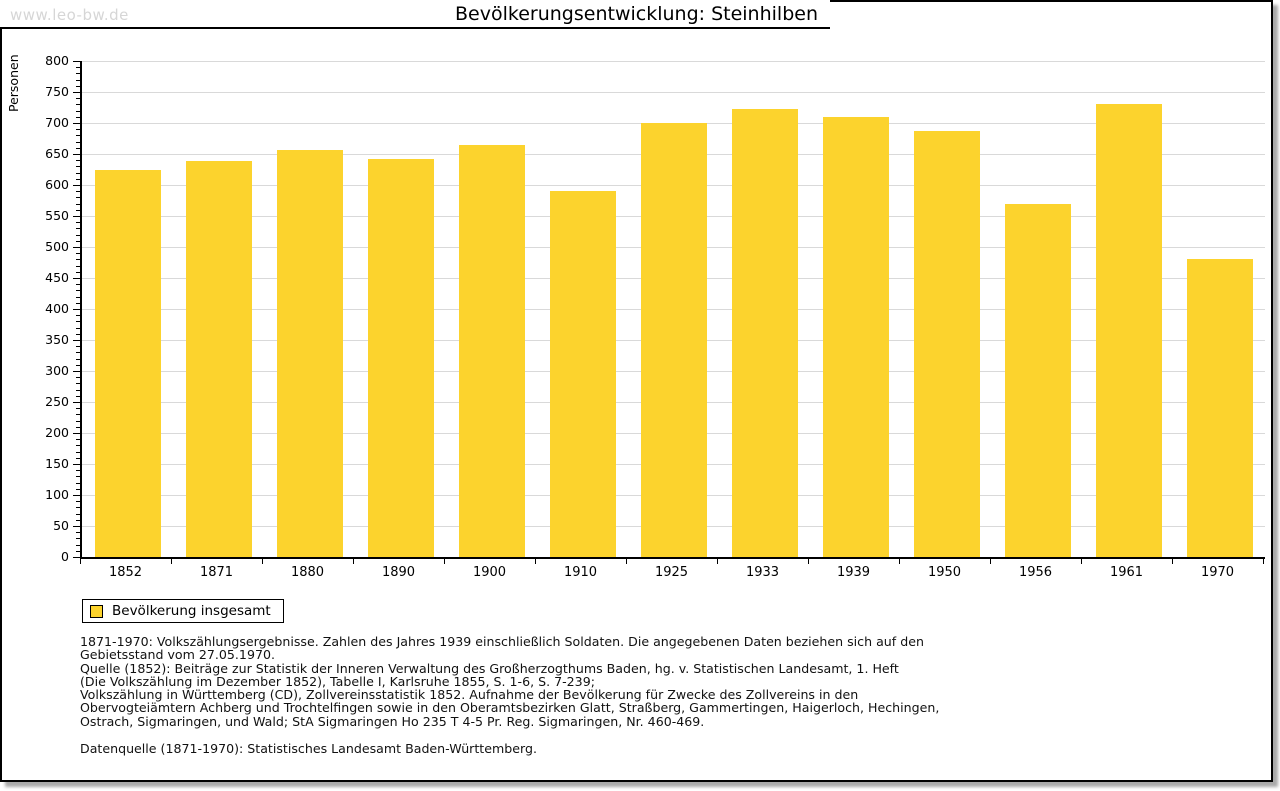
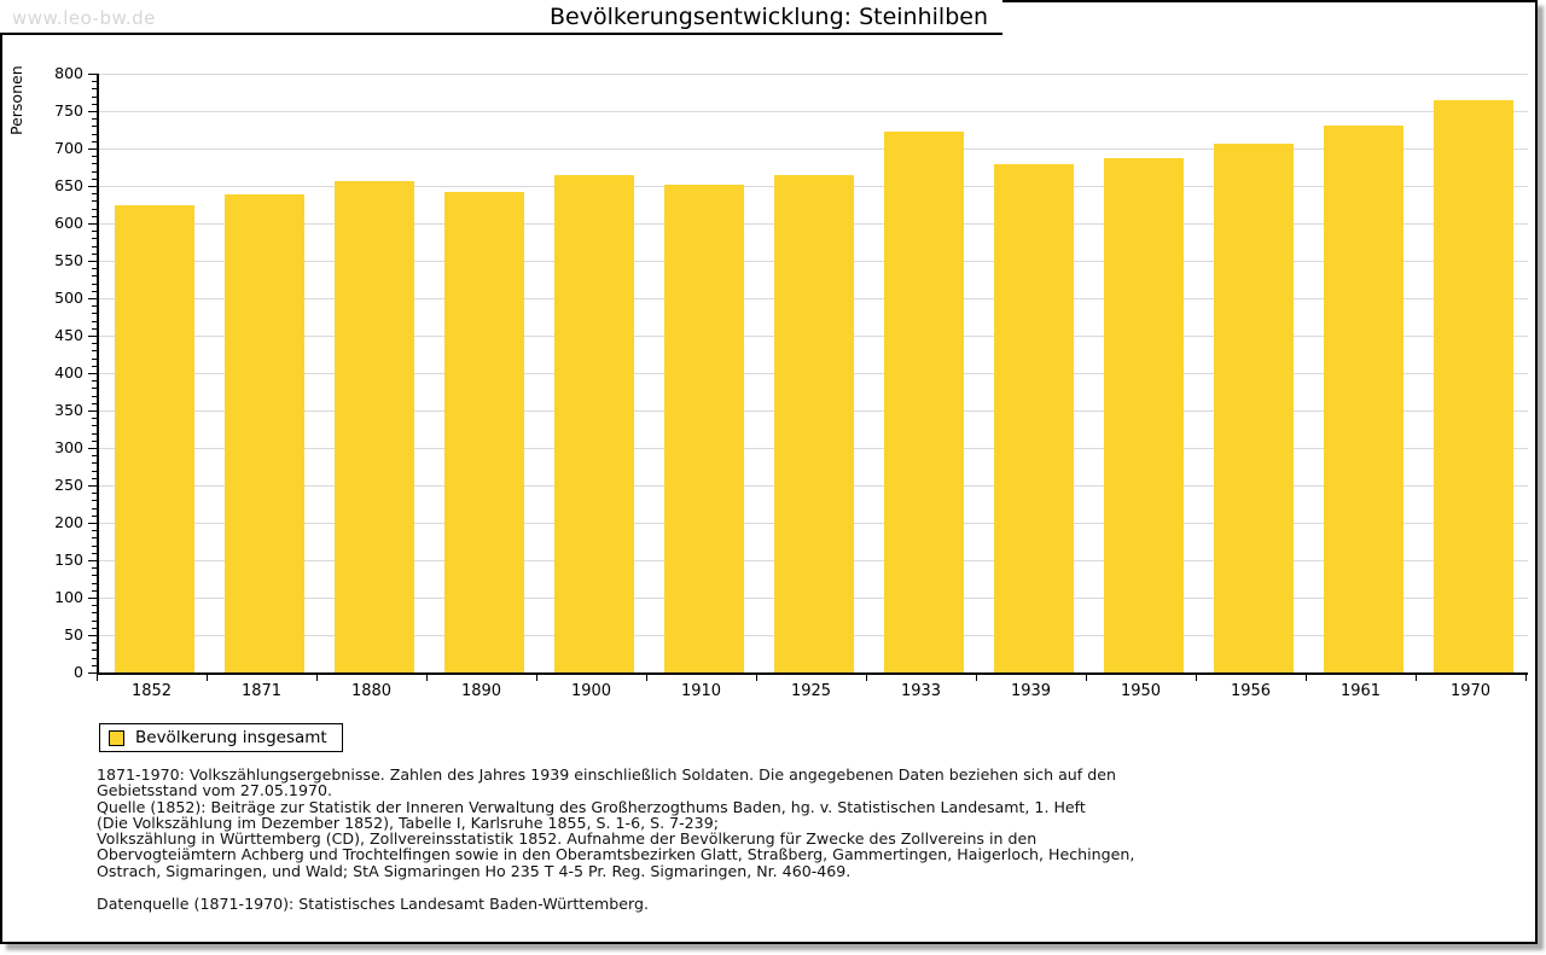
1910: 590 -> 650
1925: 700 -> 660
1939: 710 -> 680
1956: 570 -> 710
1970: 480 -> 760
